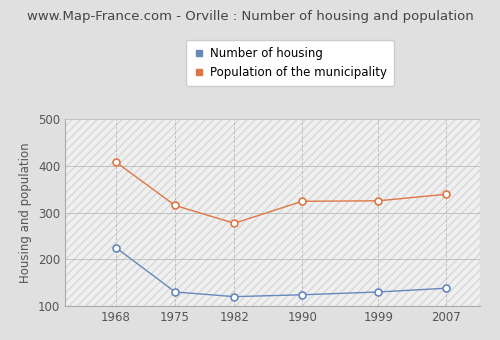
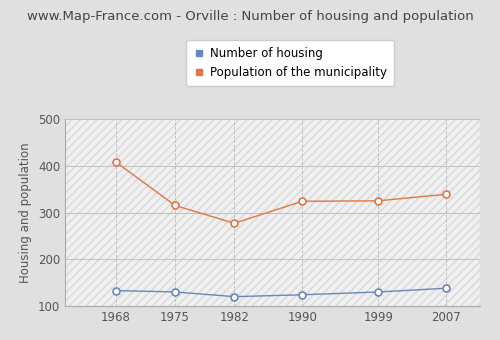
Number of housing/1968: 225 -> 133
